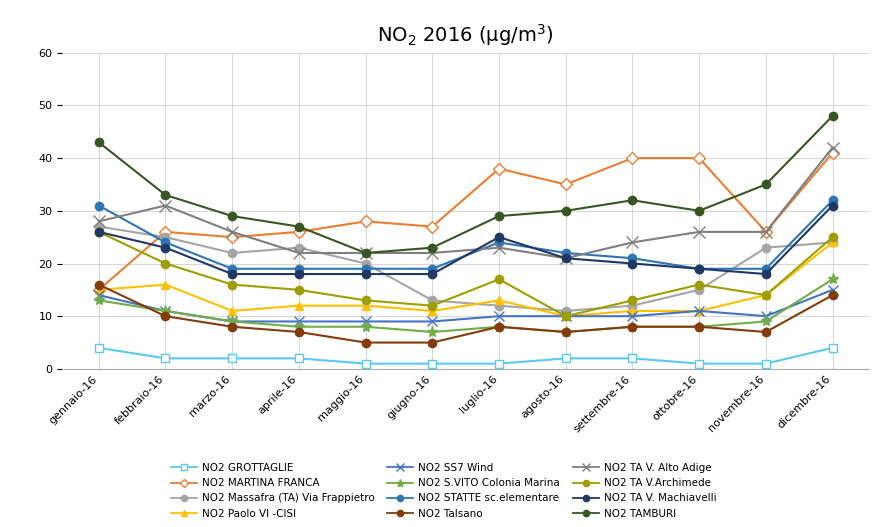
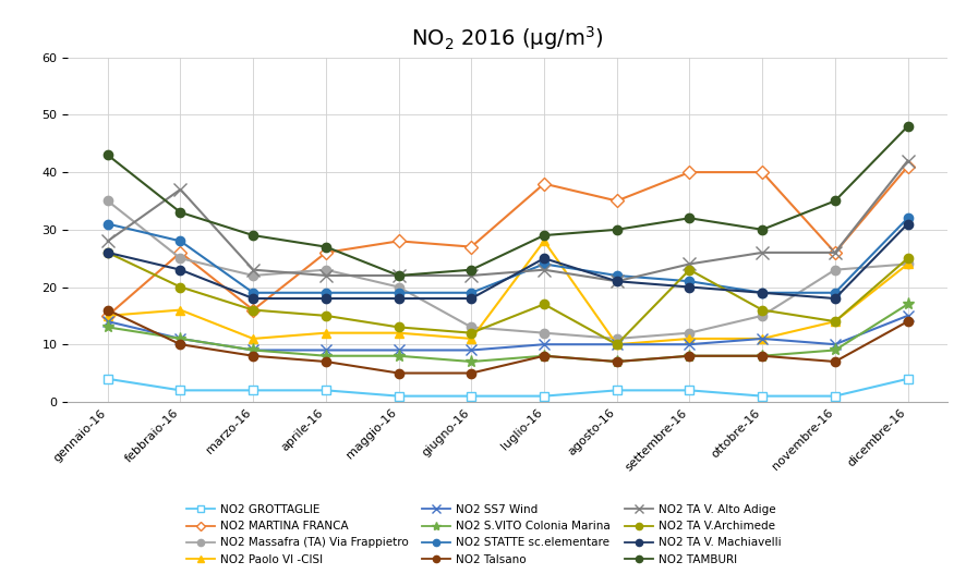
NO2 Massafra (TA) Via Frappietro/gennaio-16: 27 -> 35
NO2 STATTE sc.elementare/febbraio-16: 24 -> 28
NO2 TA V. Alto Adige/febbraio-16: 31 -> 37
NO2 MARTINA FRANCA/marzo-16: 25 -> 16
NO2 TA V. Alto Adige/marzo-16: 26 -> 23
NO2 Paolo VI -CISI/luglio-16: 13 -> 28
NO2 TA V.Archimede/settembre-16: 13 -> 23
